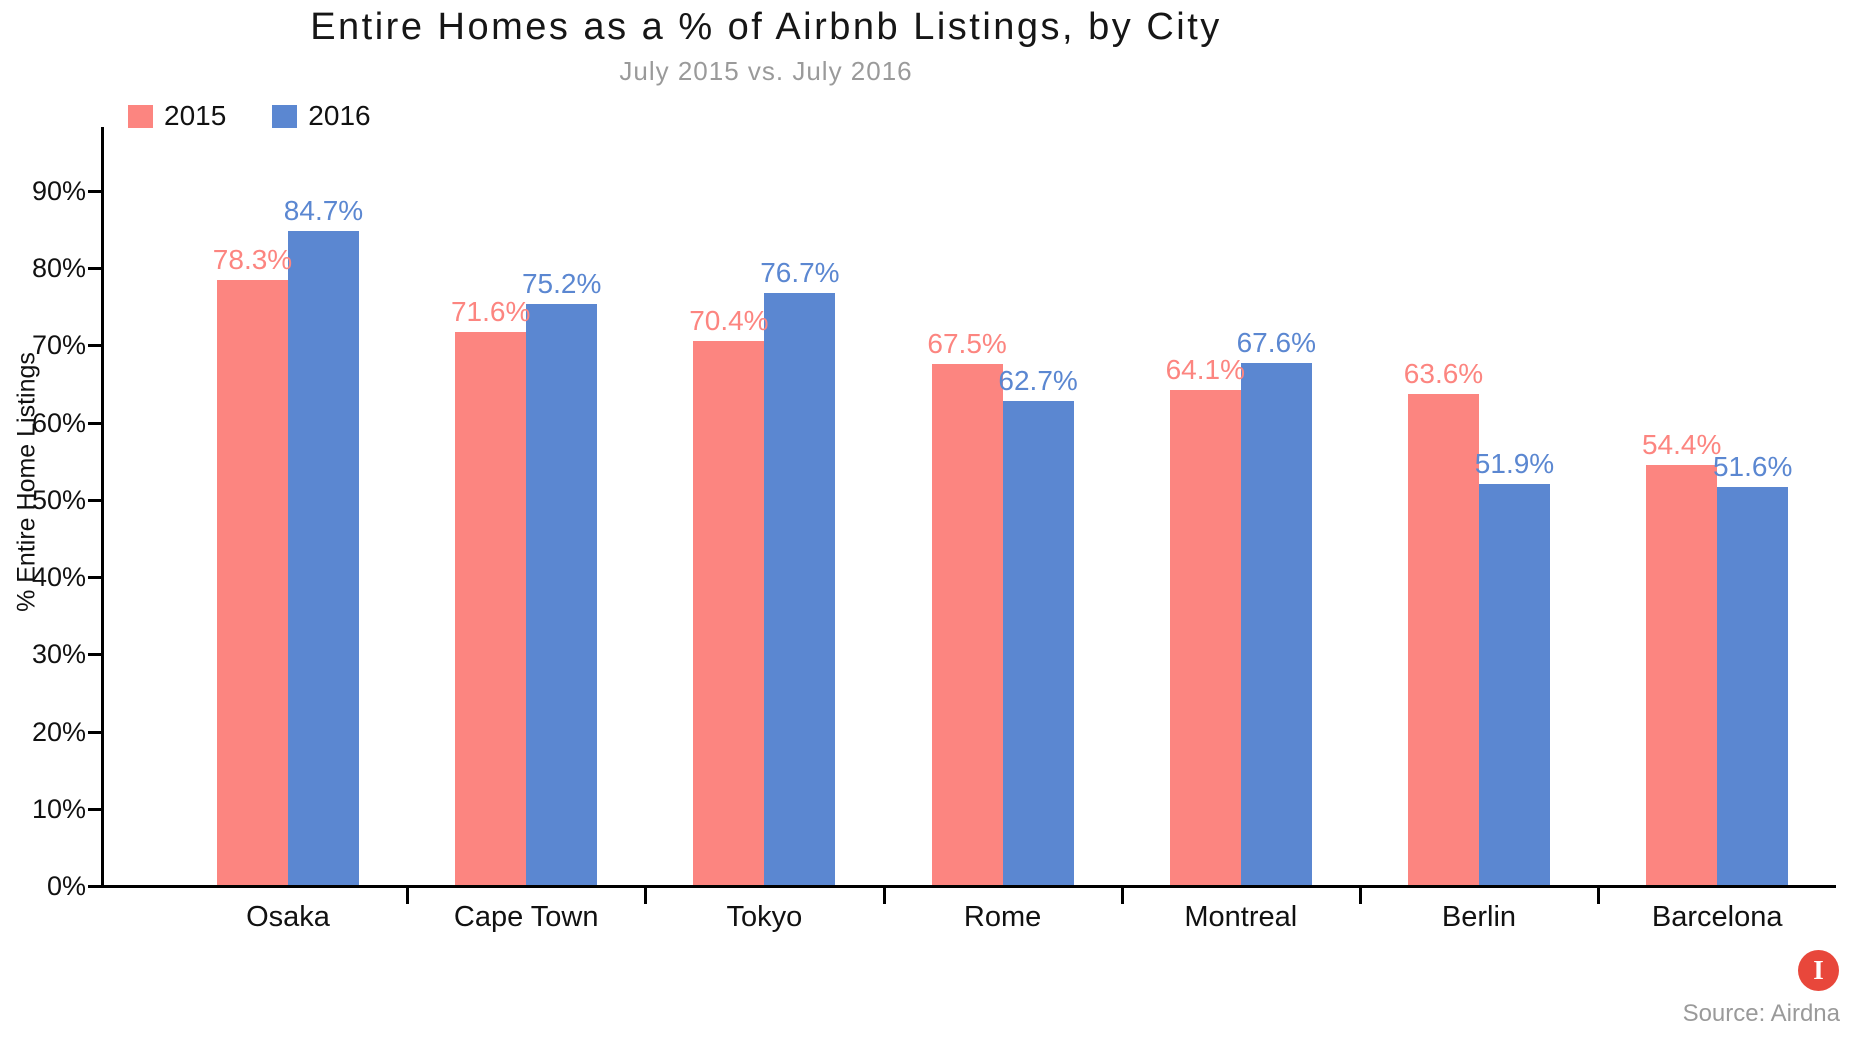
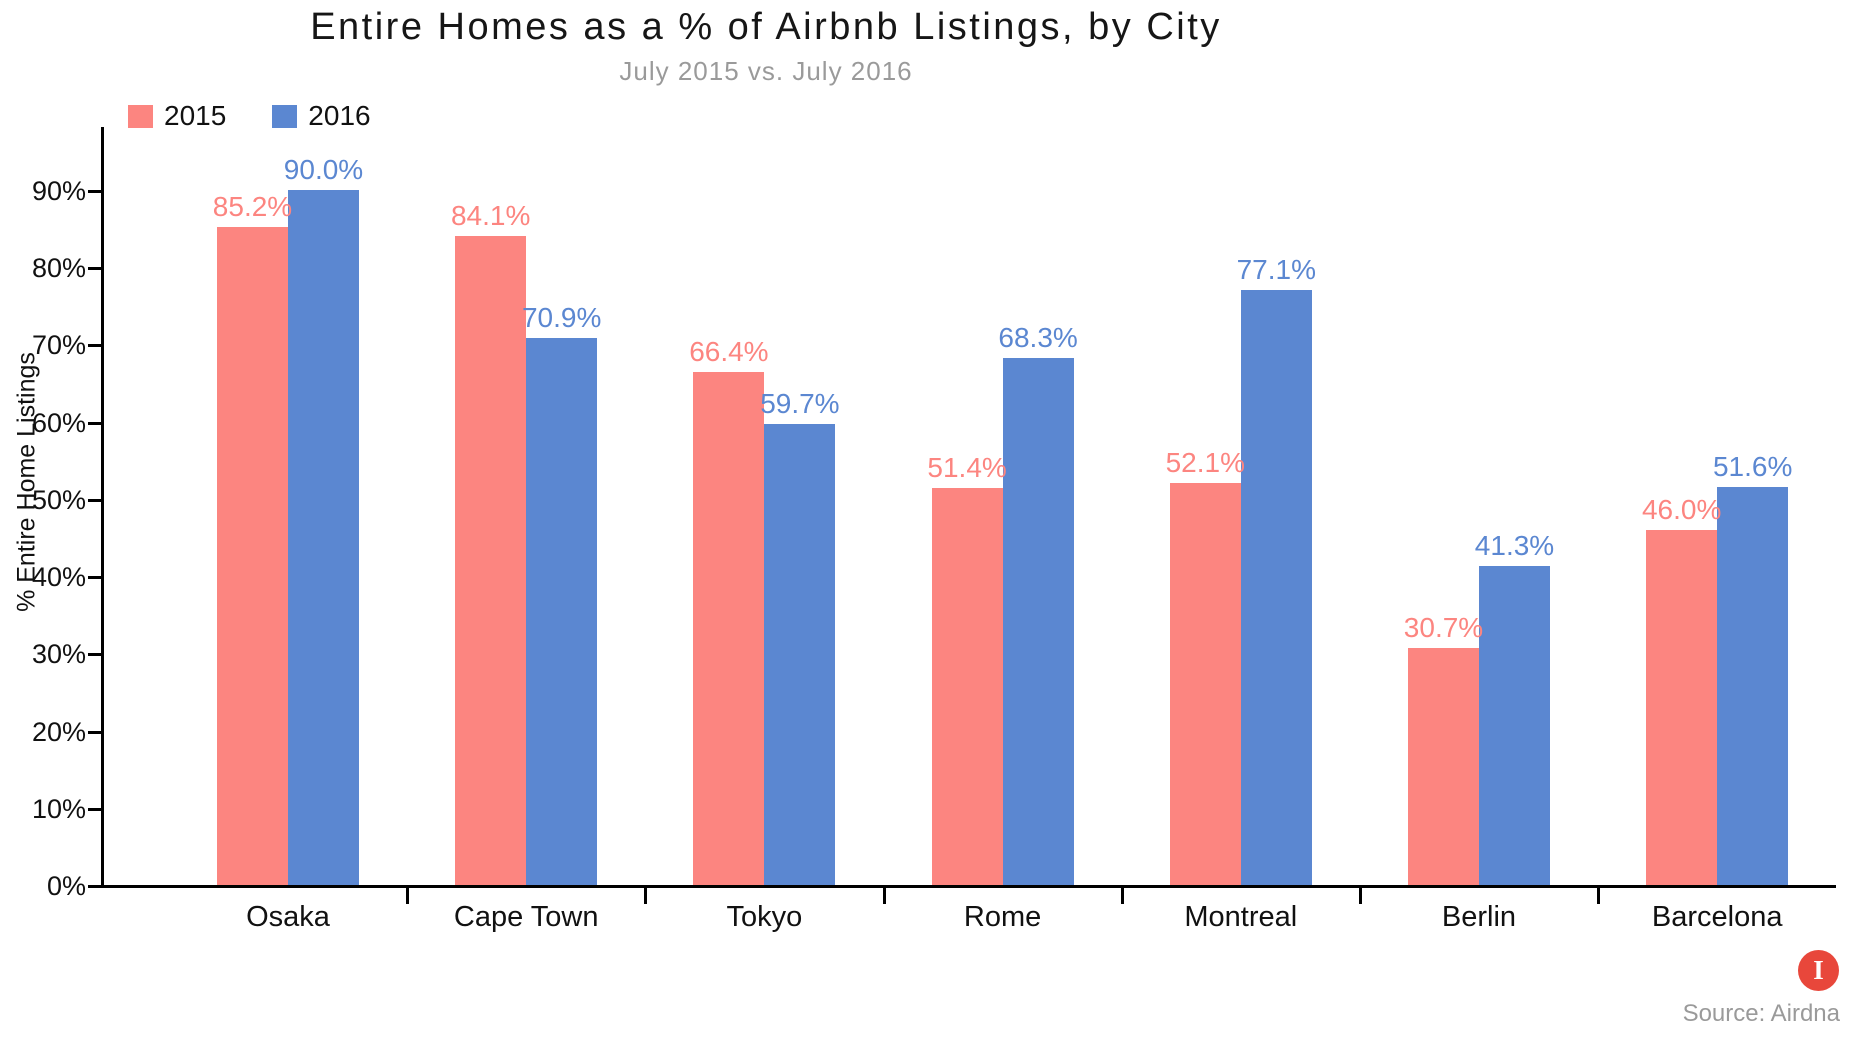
2015/Osaka: 78.3% -> 85.2%
2016/Osaka: 84.7% -> 90.0%
2015/Cape Town: 71.6% -> 84.1%
2016/Cape Town: 75.2% -> 70.9%
2015/Tokyo: 70.4% -> 66.4%
2016/Tokyo: 76.7% -> 59.7%
2015/Rome: 67.5% -> 51.4%
2016/Rome: 62.7% -> 68.3%
2015/Montreal: 64.1% -> 52.1%
2016/Montreal: 67.6% -> 77.1%
2015/Berlin: 63.6% -> 30.7%
2016/Berlin: 51.9% -> 41.3%
2015/Barcelona: 54.4% -> 46.0%
